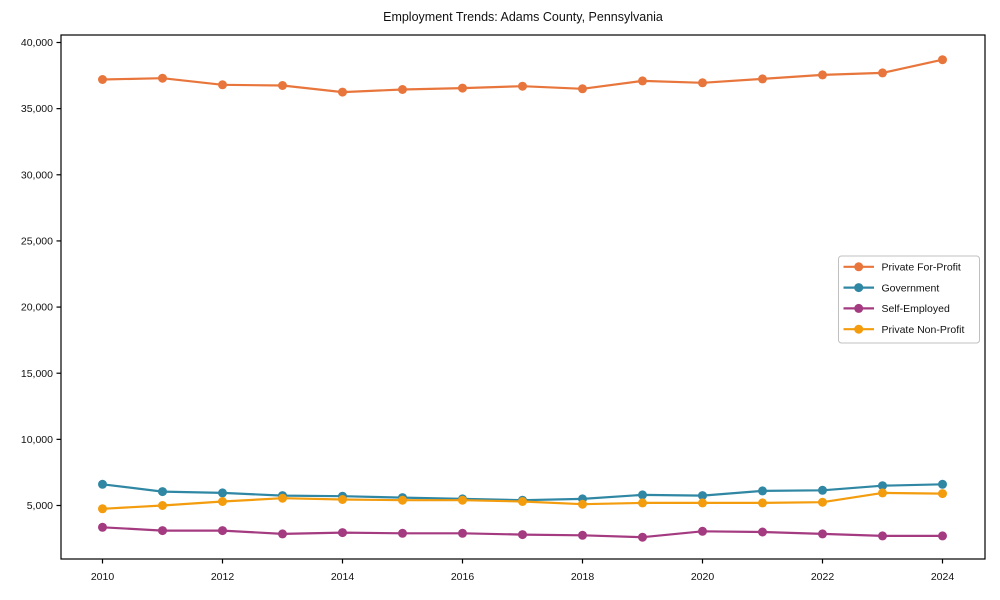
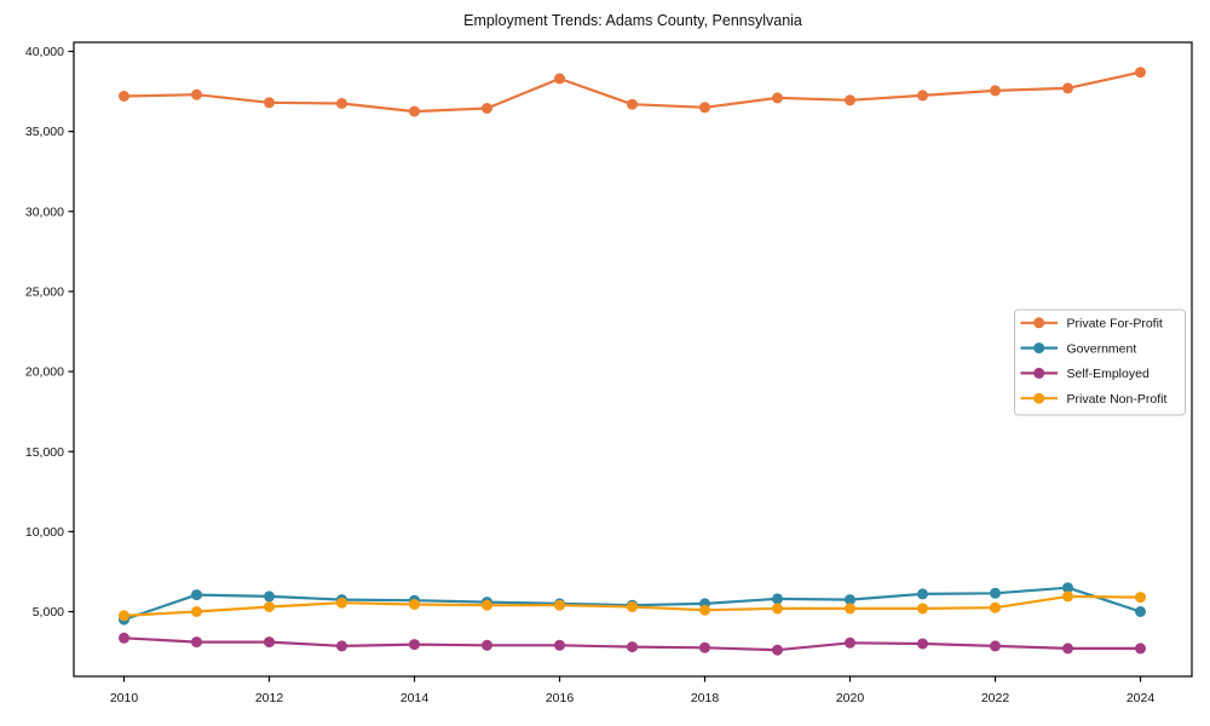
Government/2010: 6600 -> 4500
Private For-Profit/2016: 36600 -> 38300
Government/2024: 6600 -> 5000
